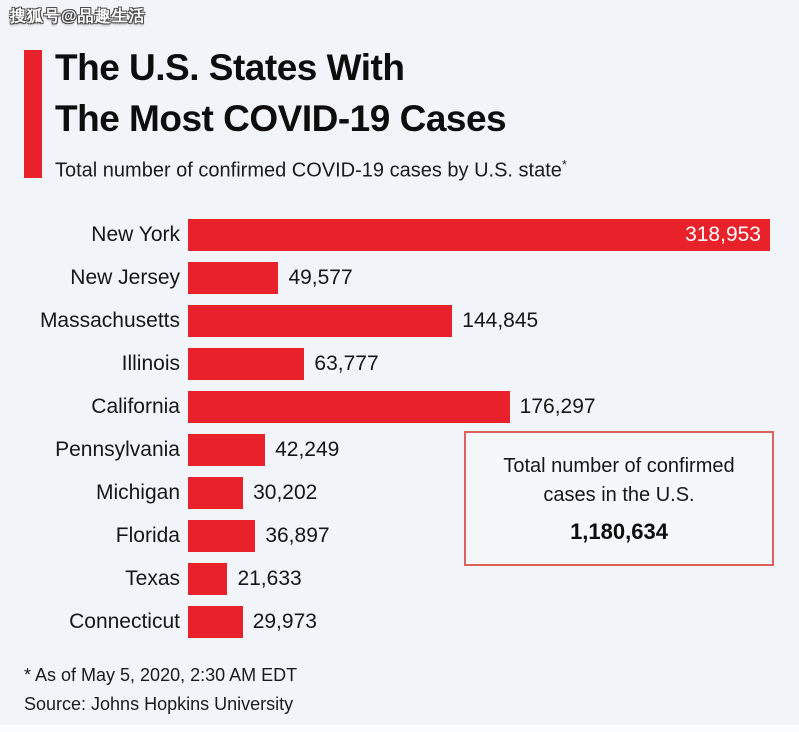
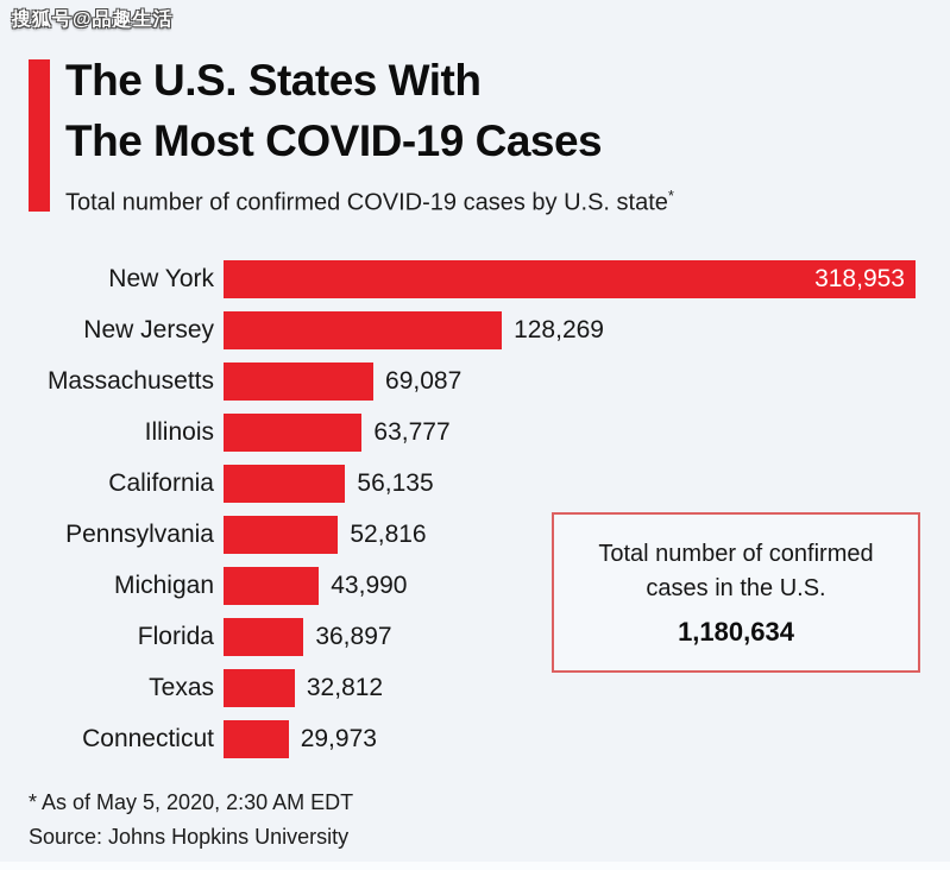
New Jersey: 49,577 -> 128,269
Massachusetts: 144,845 -> 69,087
California: 176,297 -> 56,135
Pennsylvania: 42,249 -> 52,816
Michigan: 30,202 -> 43,990
Texas: 21,633 -> 32,812
